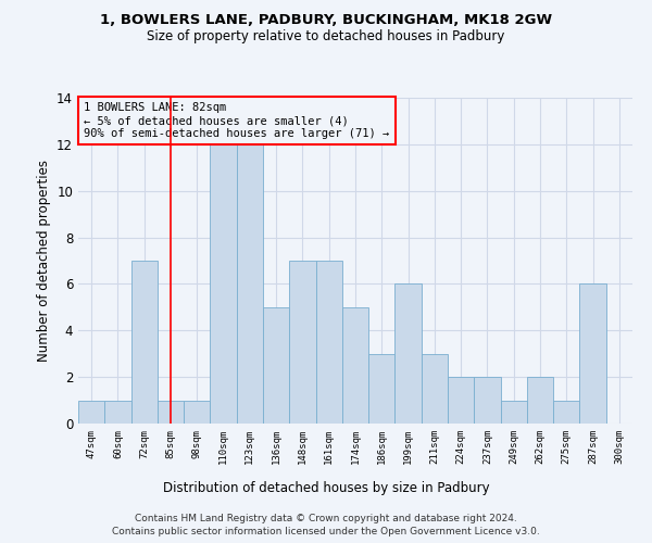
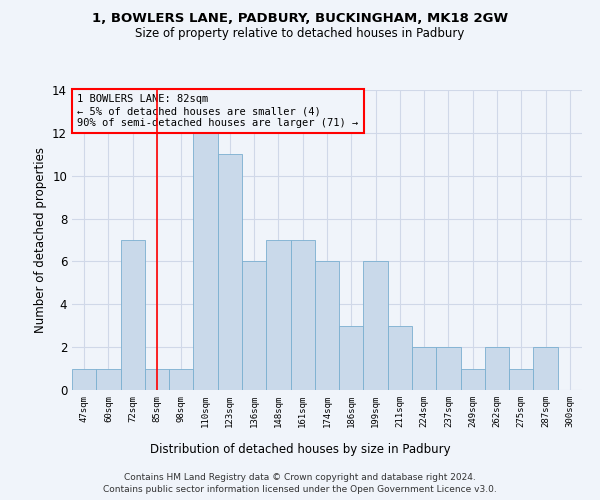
123sqm: 12 -> 11
136sqm: 5 -> 6
174sqm: 5 -> 6
287sqm: 6 -> 2
